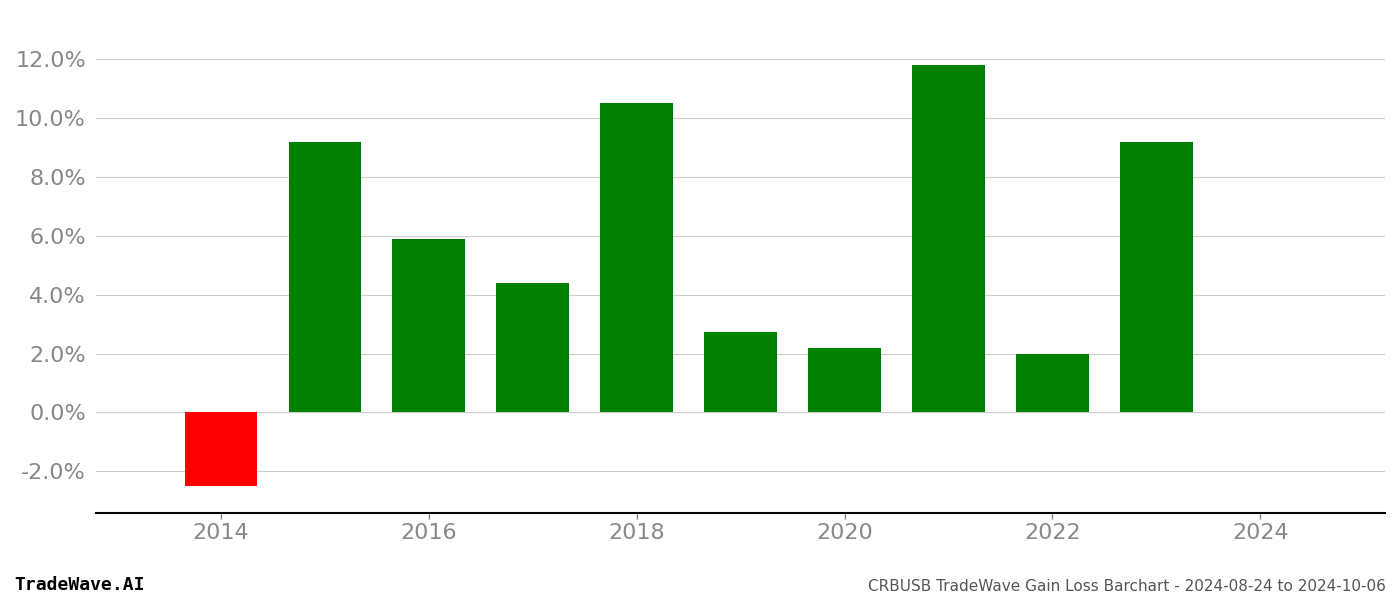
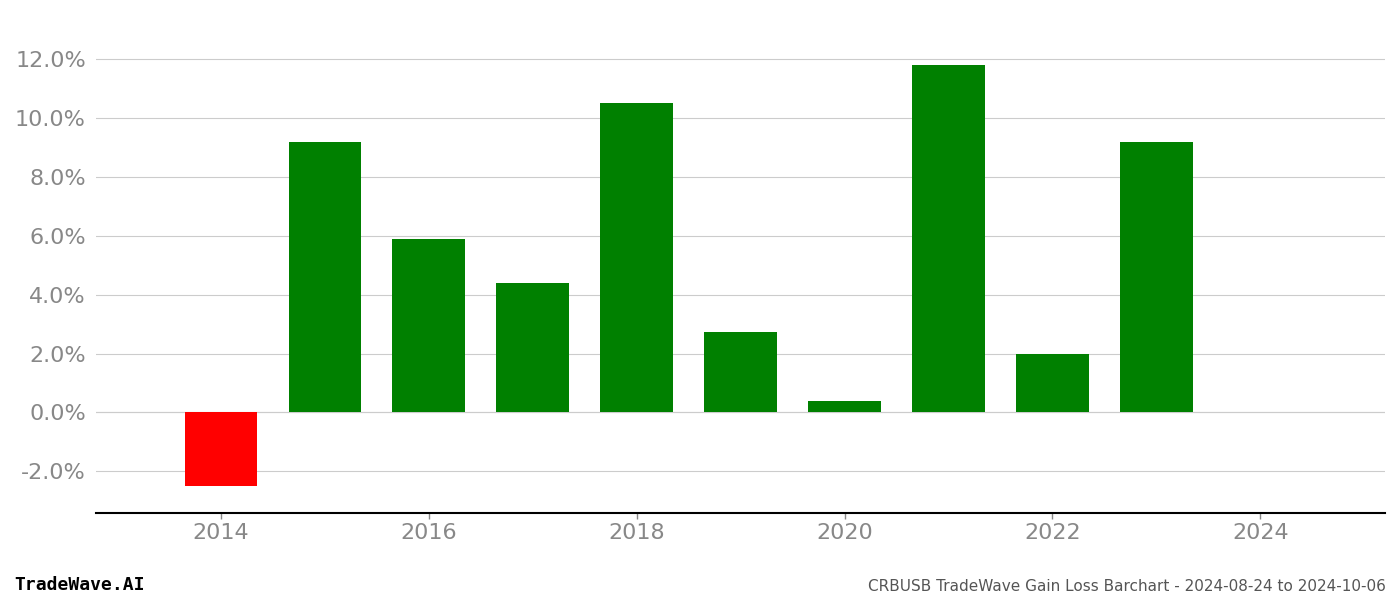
2020: 2.20% -> 0.40%
